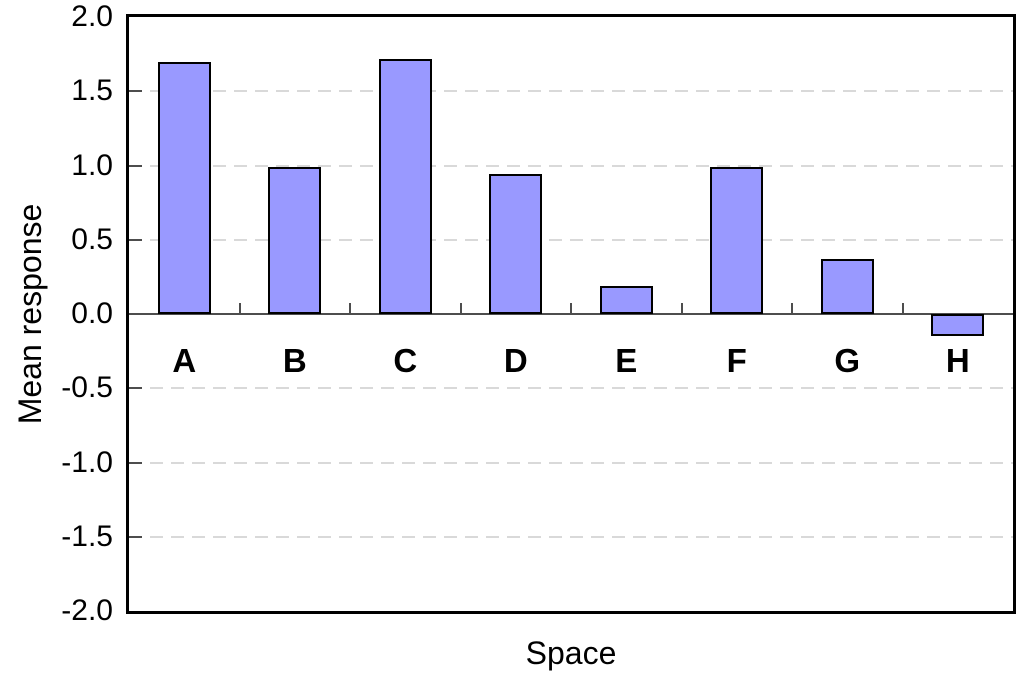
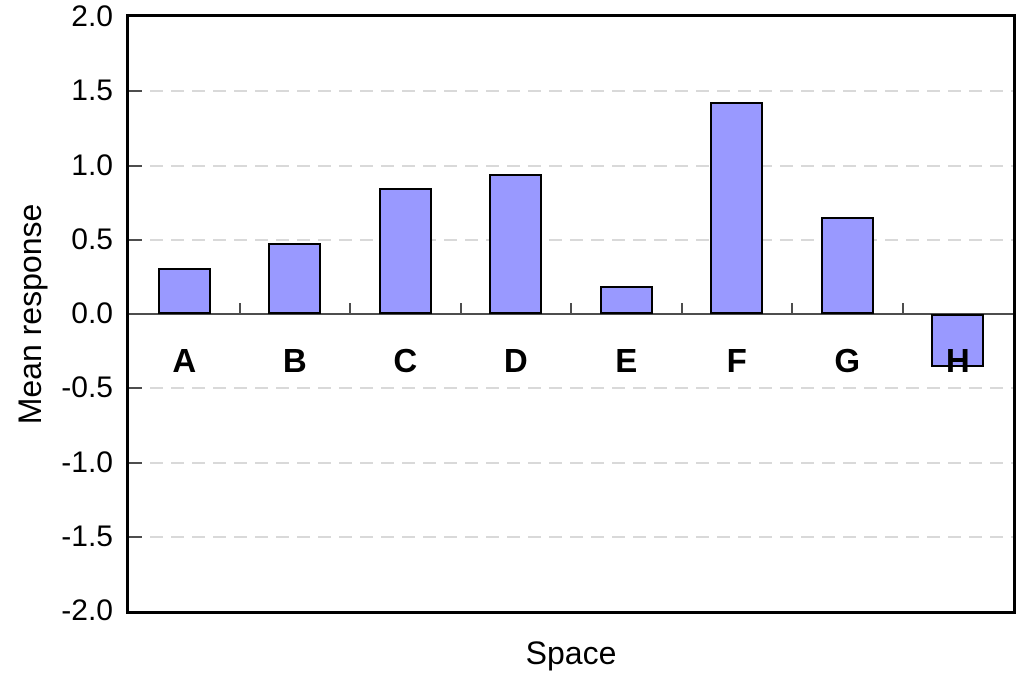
A: 1.70 -> 0.31
B: 0.99 -> 0.48
C: 1.72 -> 0.85
F: 0.99 -> 1.43
G: 0.37 -> 0.65
H: -0.15 -> -0.36
